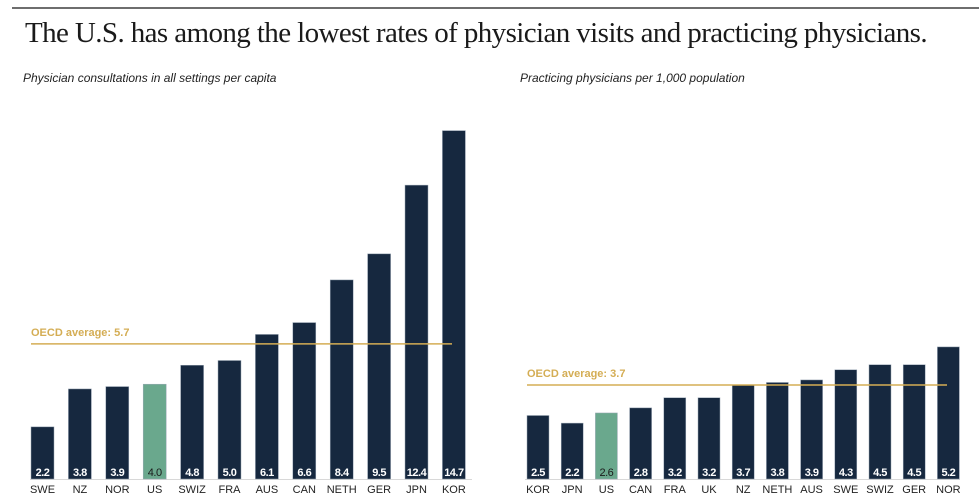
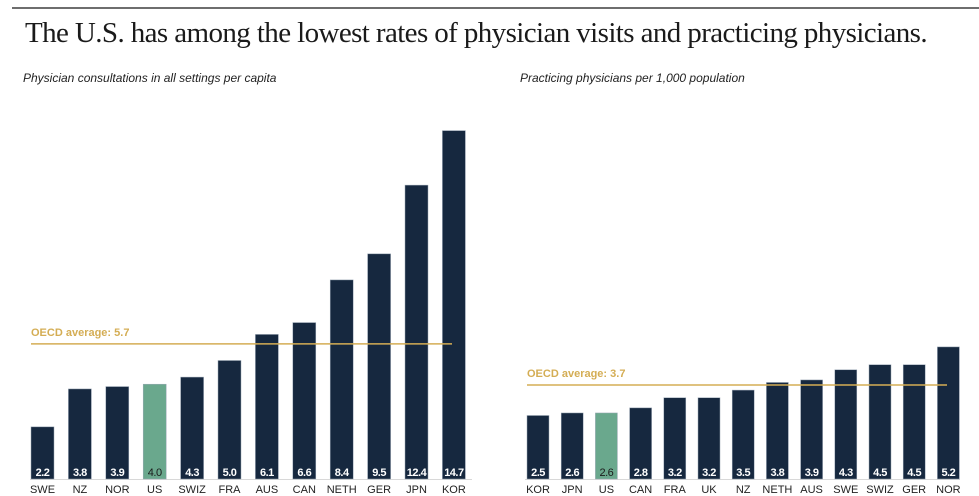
Physician consultations in all settings per capita/SWIZ: 4.8 -> 4.3
Practicing physicians per 1,000 population/JPN: 2.2 -> 2.6
Practicing physicians per 1,000 population/NZ: 3.7 -> 3.5
